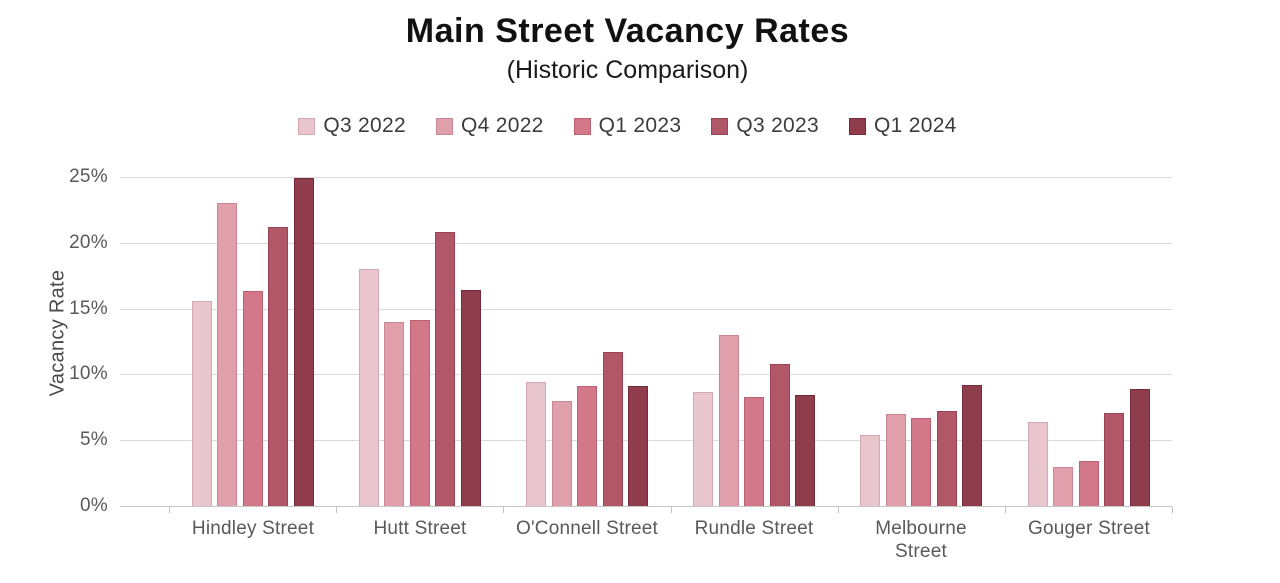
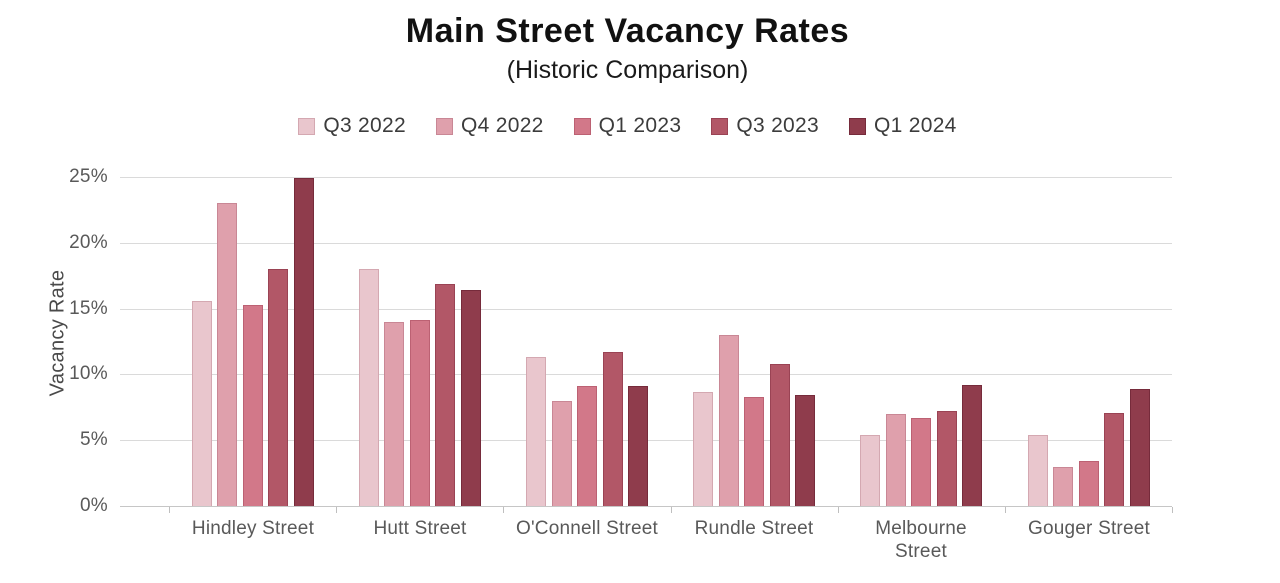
Q1 2023/Hindley Street: 16.3% -> 15.3%
Q3 2023/Hindley Street: 21.2% -> 18.0%
Q3 2023/Hutt Street: 20.8% -> 16.9%
Q3 2022/O'Connell Street: 9.4% -> 11.3%
Q3 2022/Gouger Street: 6.4% -> 5.4%
